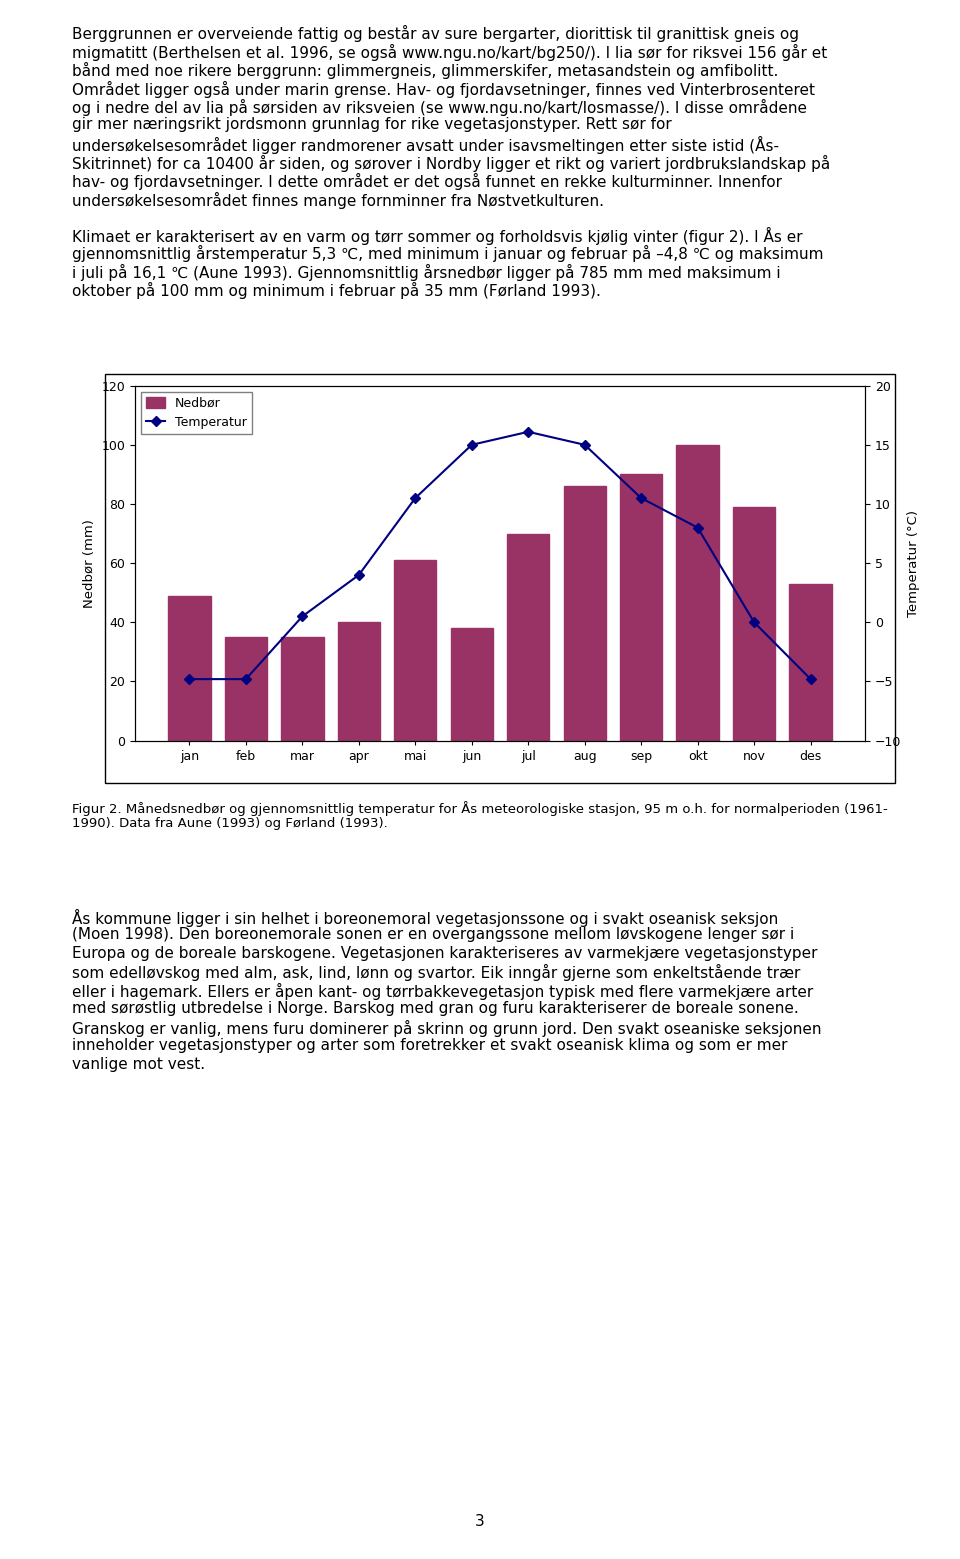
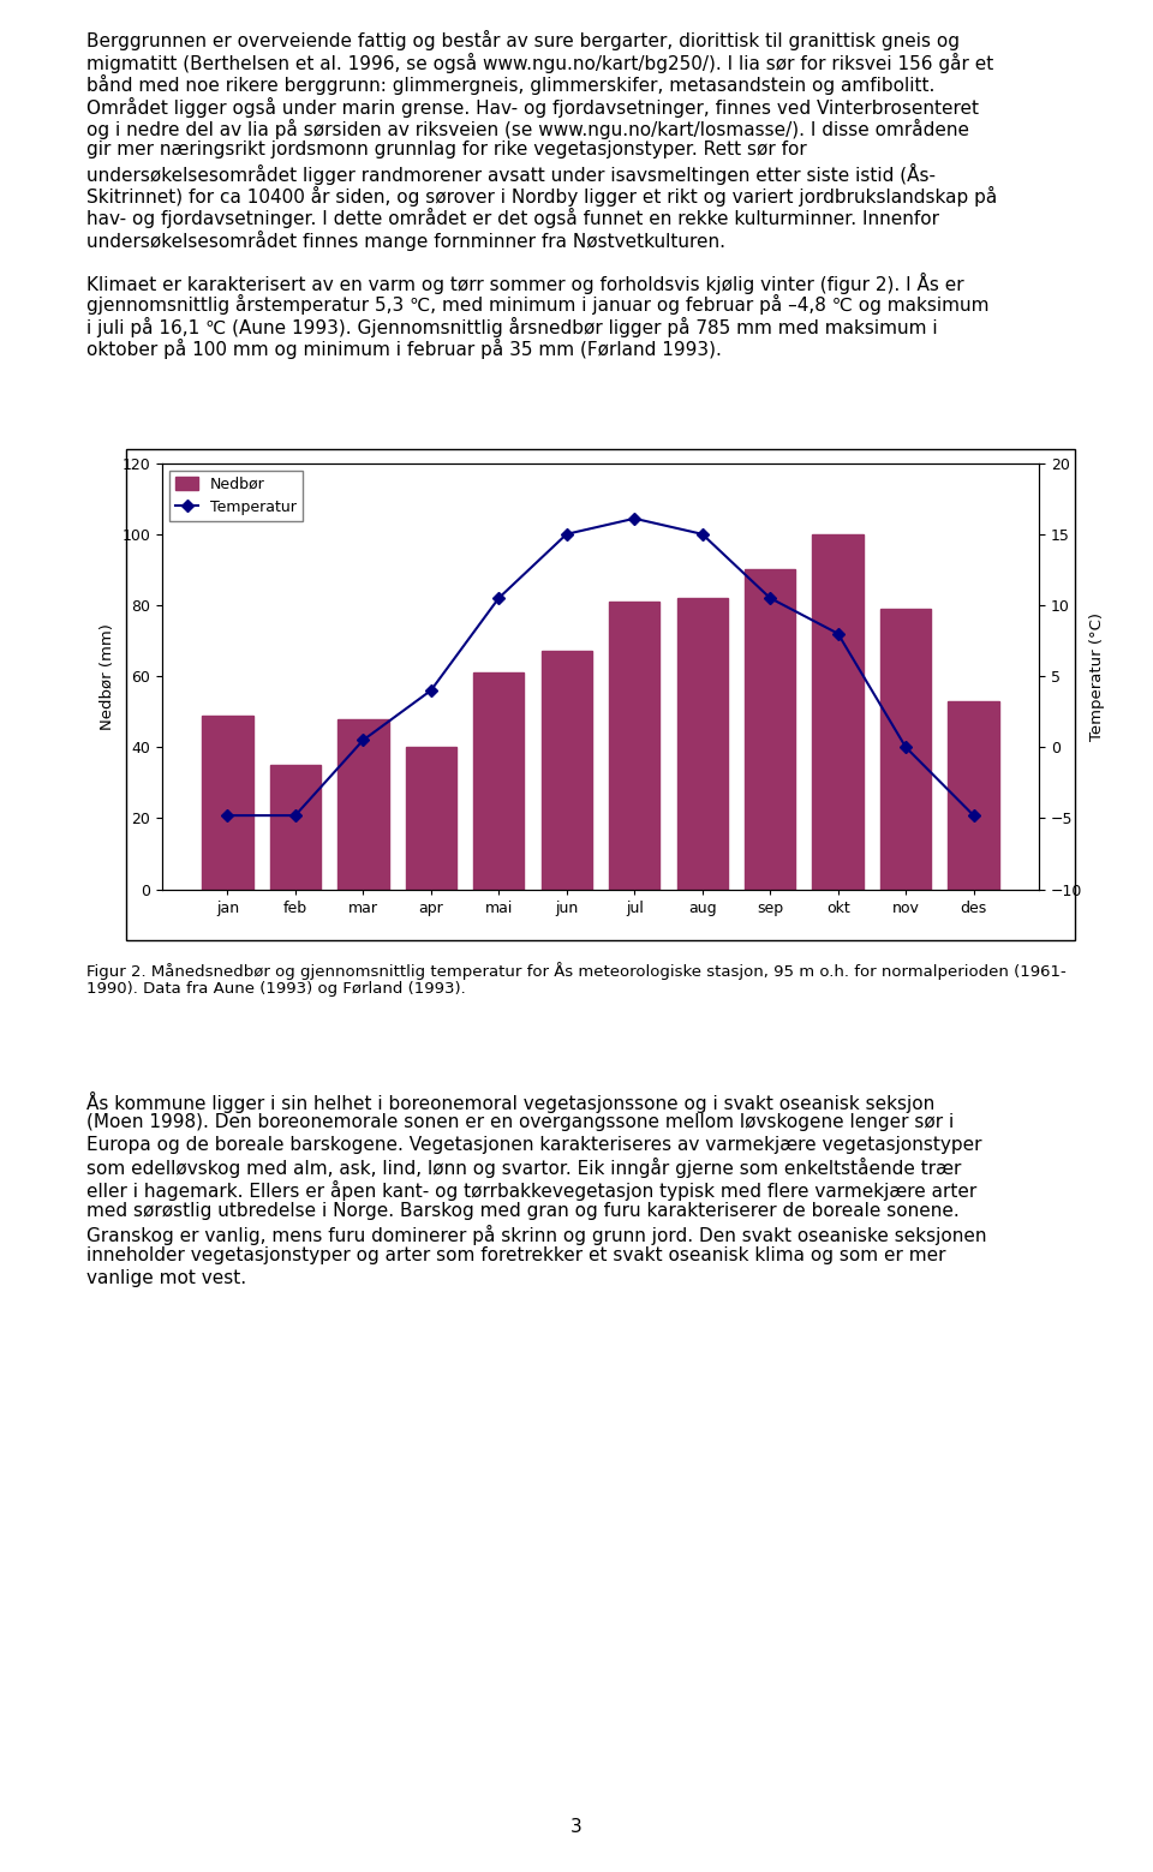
Nedbør/mar: 35 -> 48
Nedbør/jun: 38 -> 67
Nedbør/jul: 70 -> 81
Nedbør/aug: 86 -> 82
